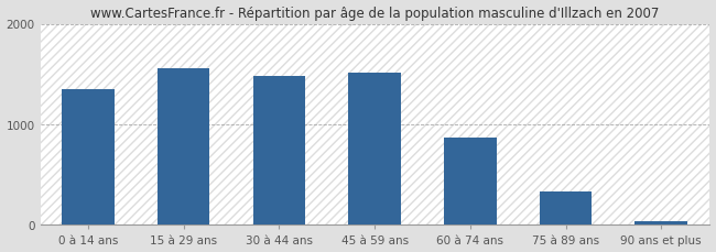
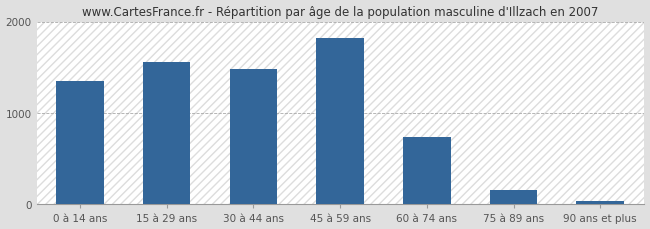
45 à 59 ans: 1510 -> 1820
60 à 74 ans: 870 -> 740
75 à 89 ans: 330 -> 160
